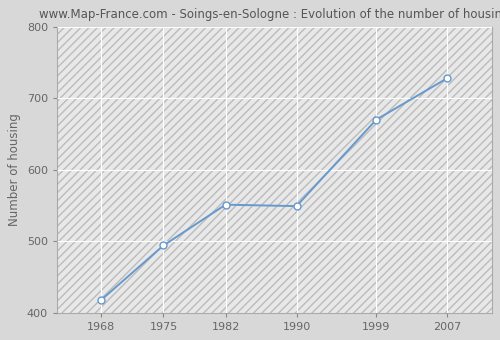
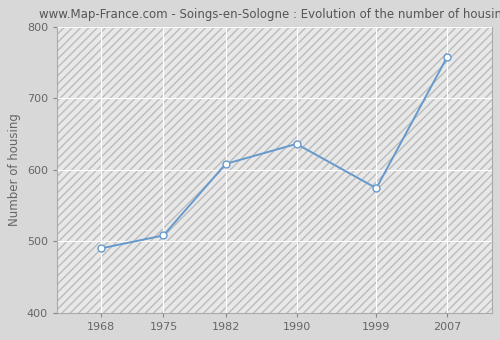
1968: 418 -> 490
1975: 494 -> 508
1982: 551 -> 608
1990: 549 -> 636
1999: 670 -> 574
2007: 728 -> 758
